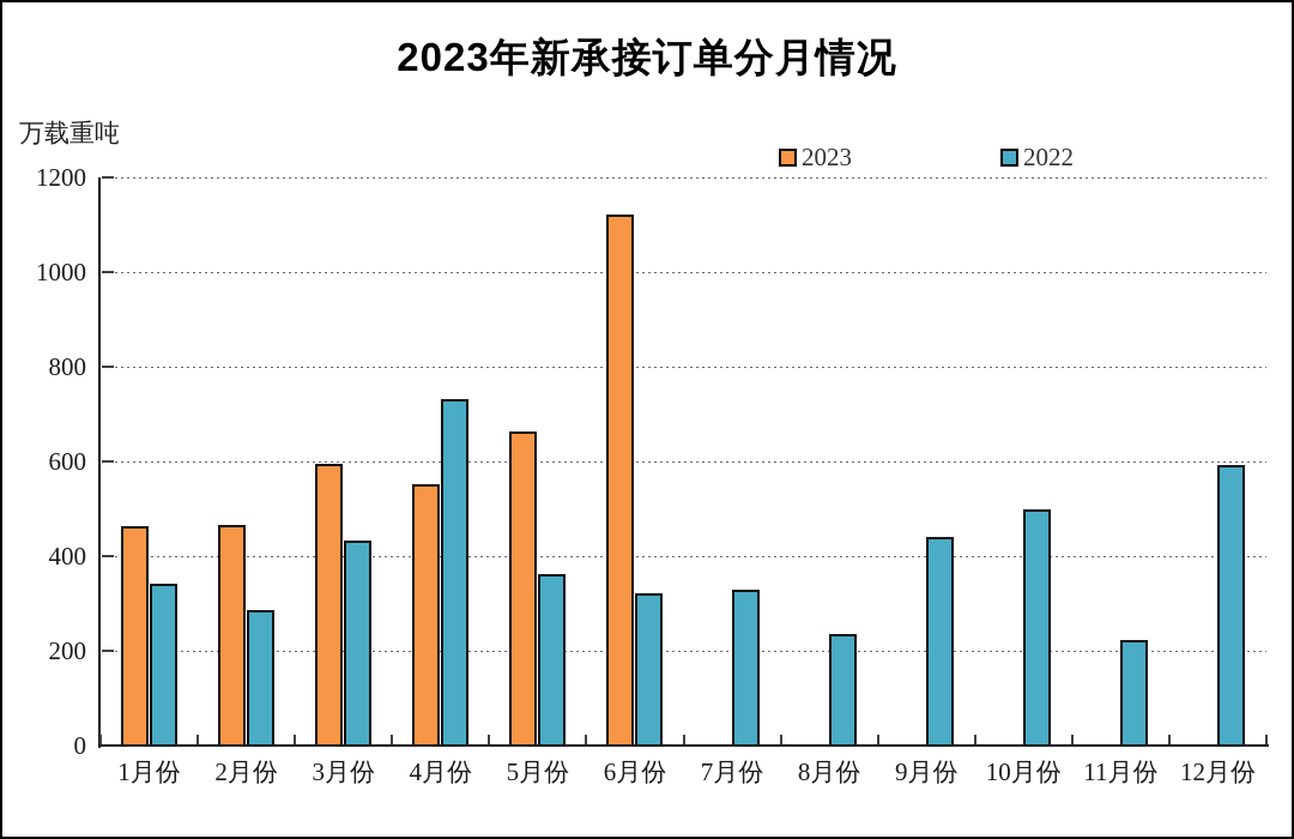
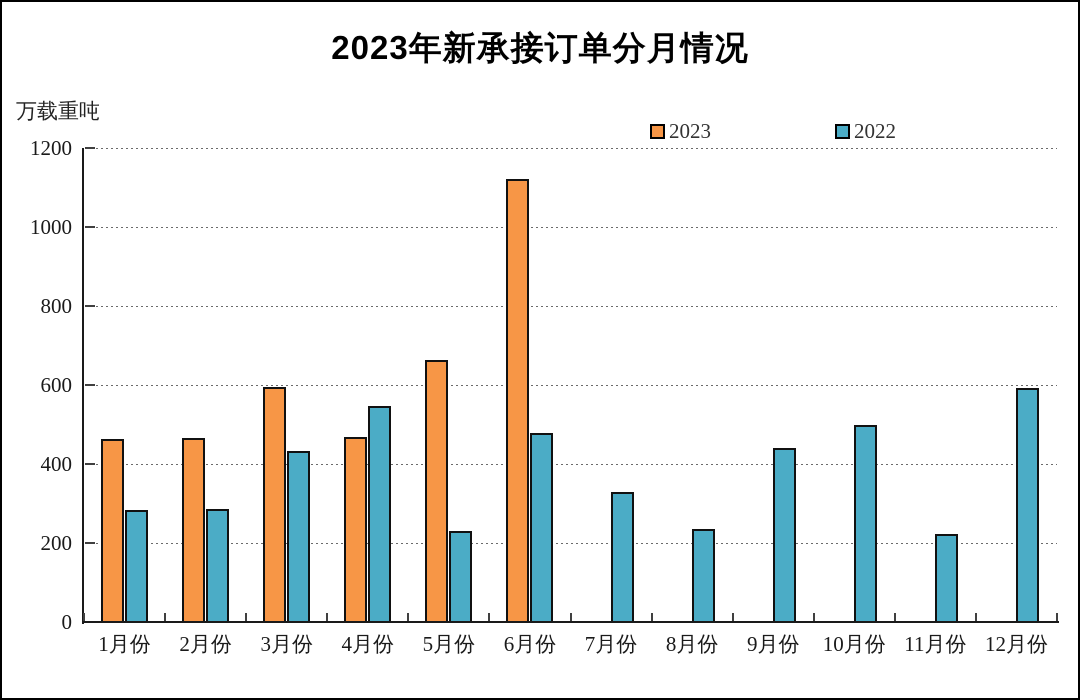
2022/1月份: 340 -> 280
2023/4月份: 550 -> 470
2022/4月份: 730 -> 540
2022/5月份: 360 -> 230
2022/6月份: 320 -> 480
